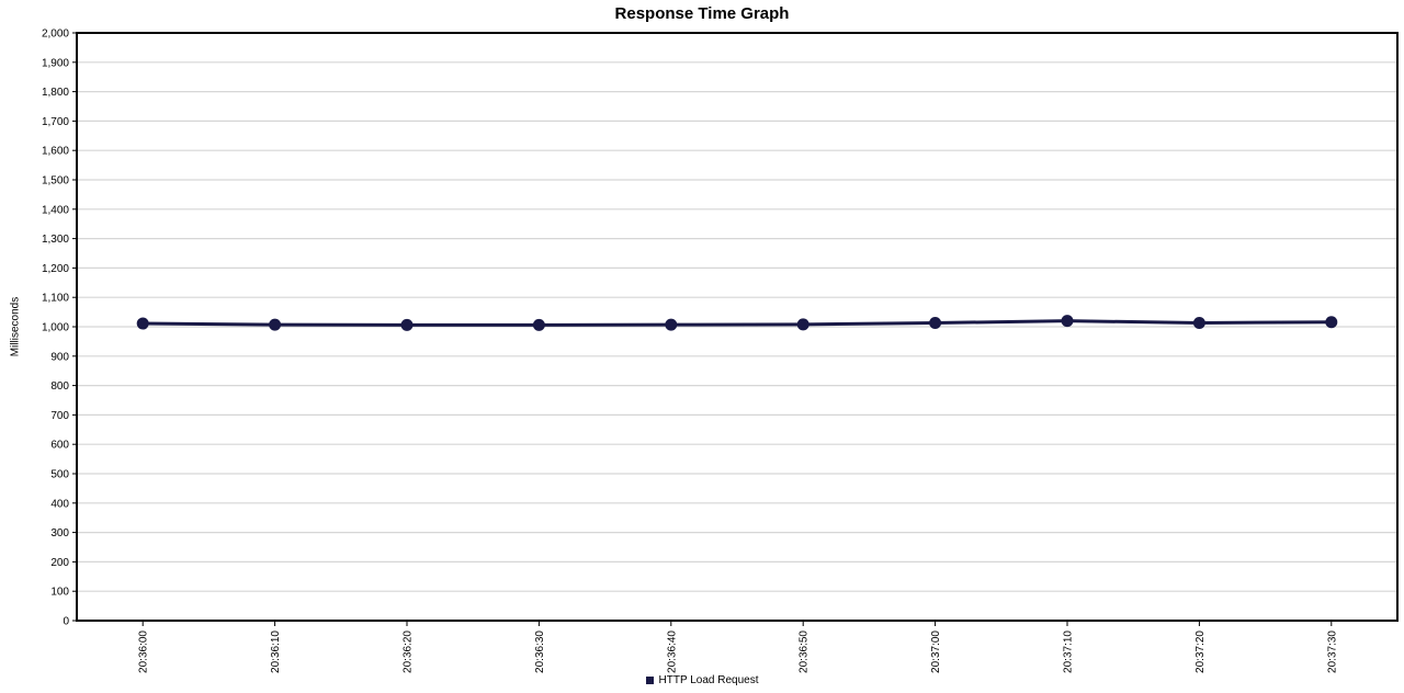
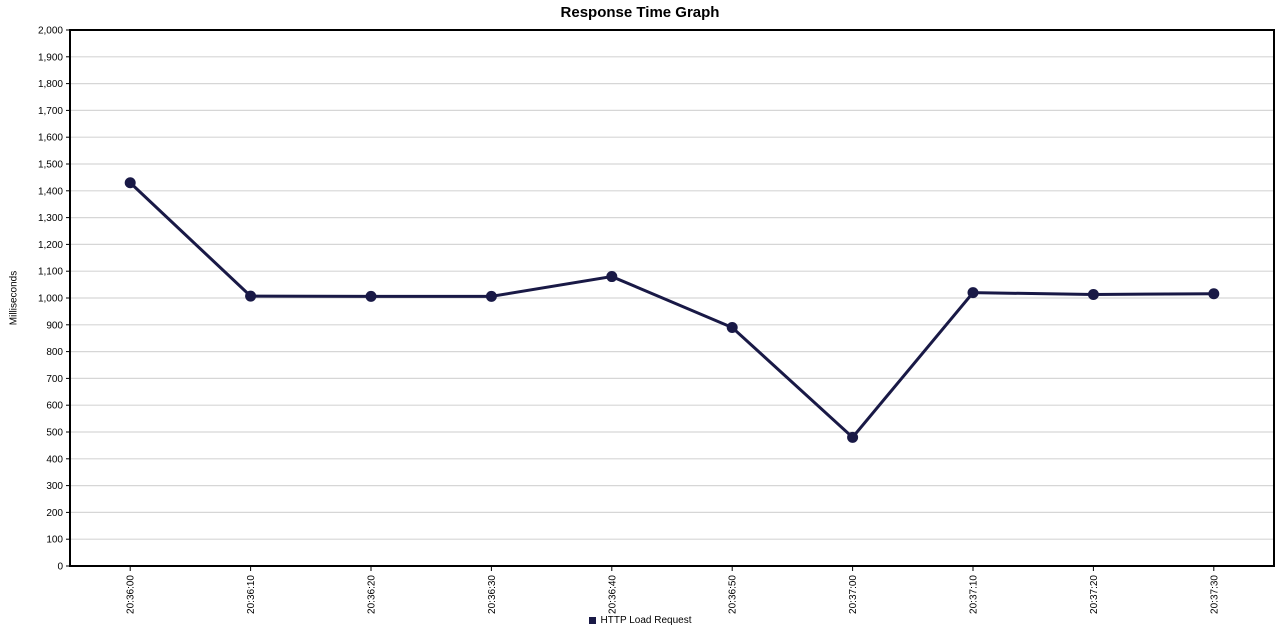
20:36:00: 1010 -> 1430
20:36:40: 1010 -> 1080
20:36:50: 1010 -> 890
20:37:00: 1010 -> 480
